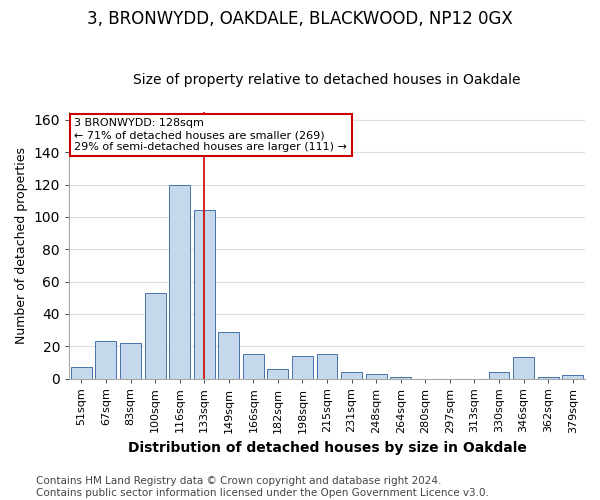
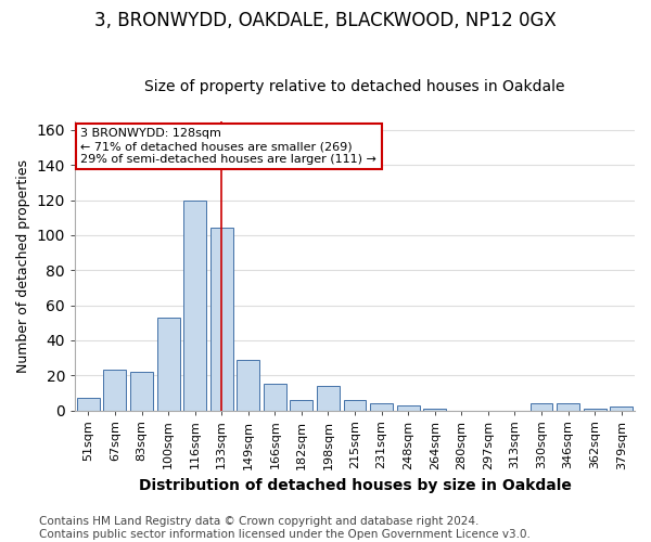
215sqm: 15 -> 6
346sqm: 13 -> 4
